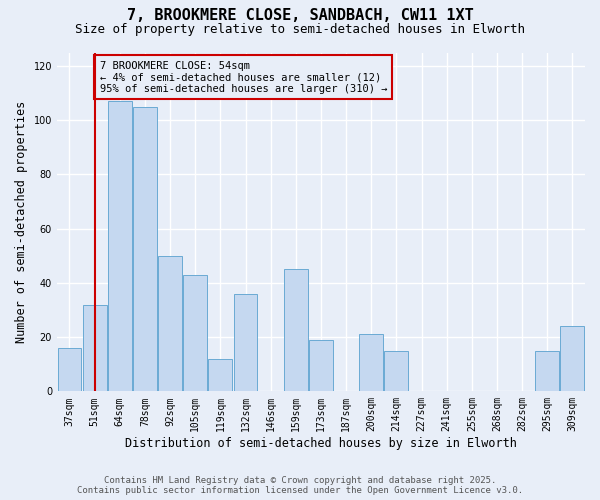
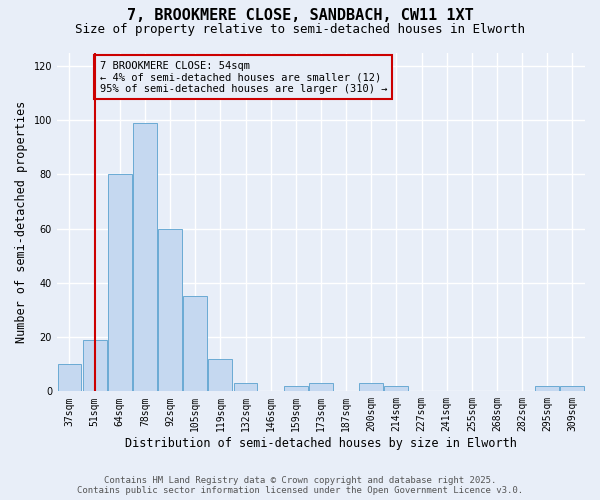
37sqm: 16 -> 10
51sqm: 32 -> 19
64sqm: 107 -> 80
78sqm: 105 -> 99
92sqm: 50 -> 60
105sqm: 43 -> 35
132sqm: 36 -> 3
159sqm: 45 -> 2
173sqm: 19 -> 3
200sqm: 21 -> 3
214sqm: 15 -> 2
295sqm: 15 -> 2
309sqm: 24 -> 2
